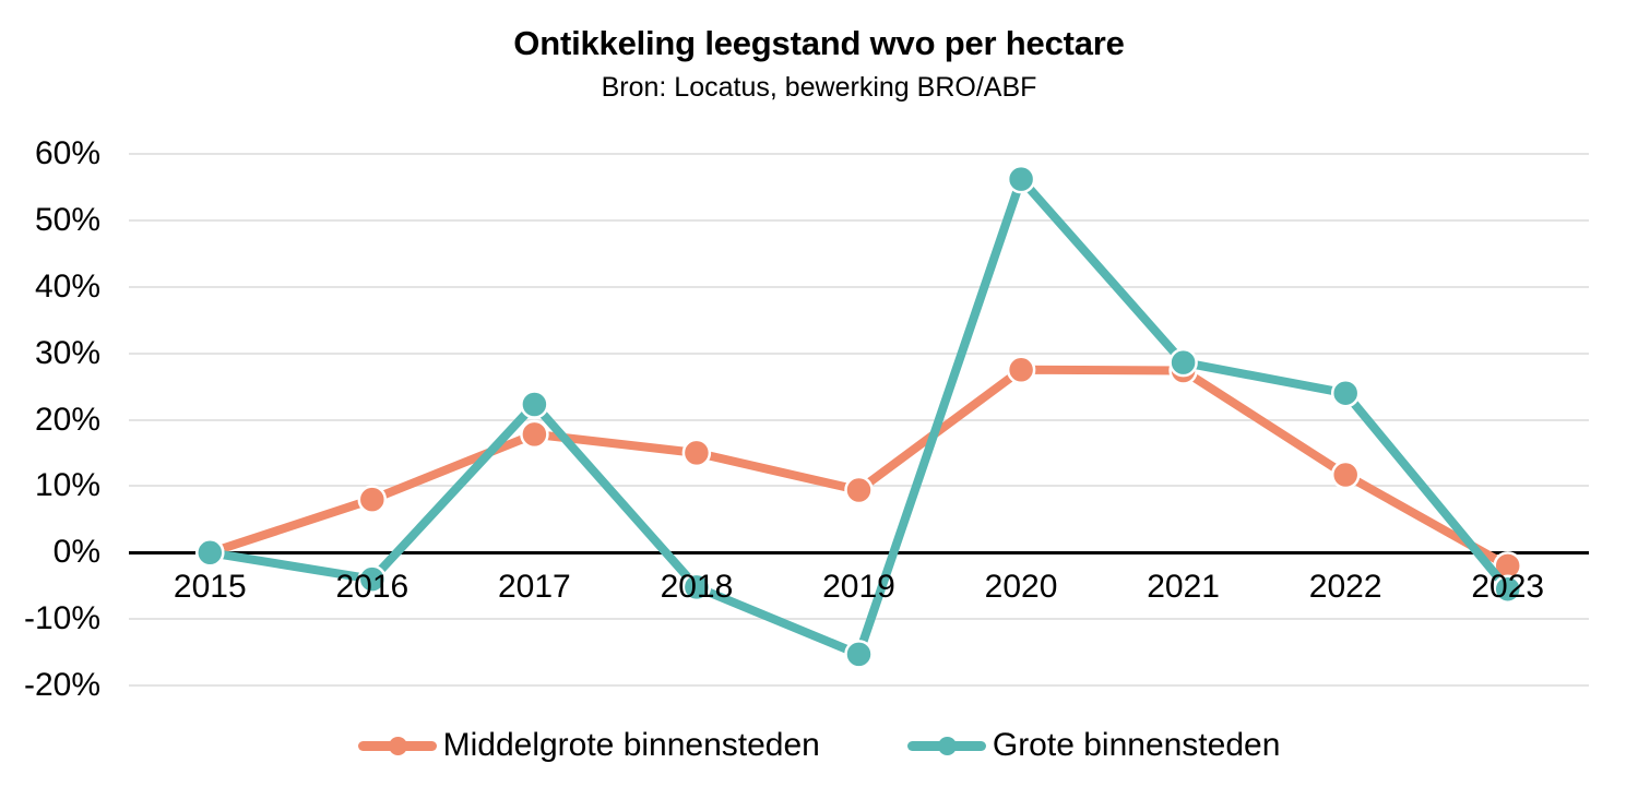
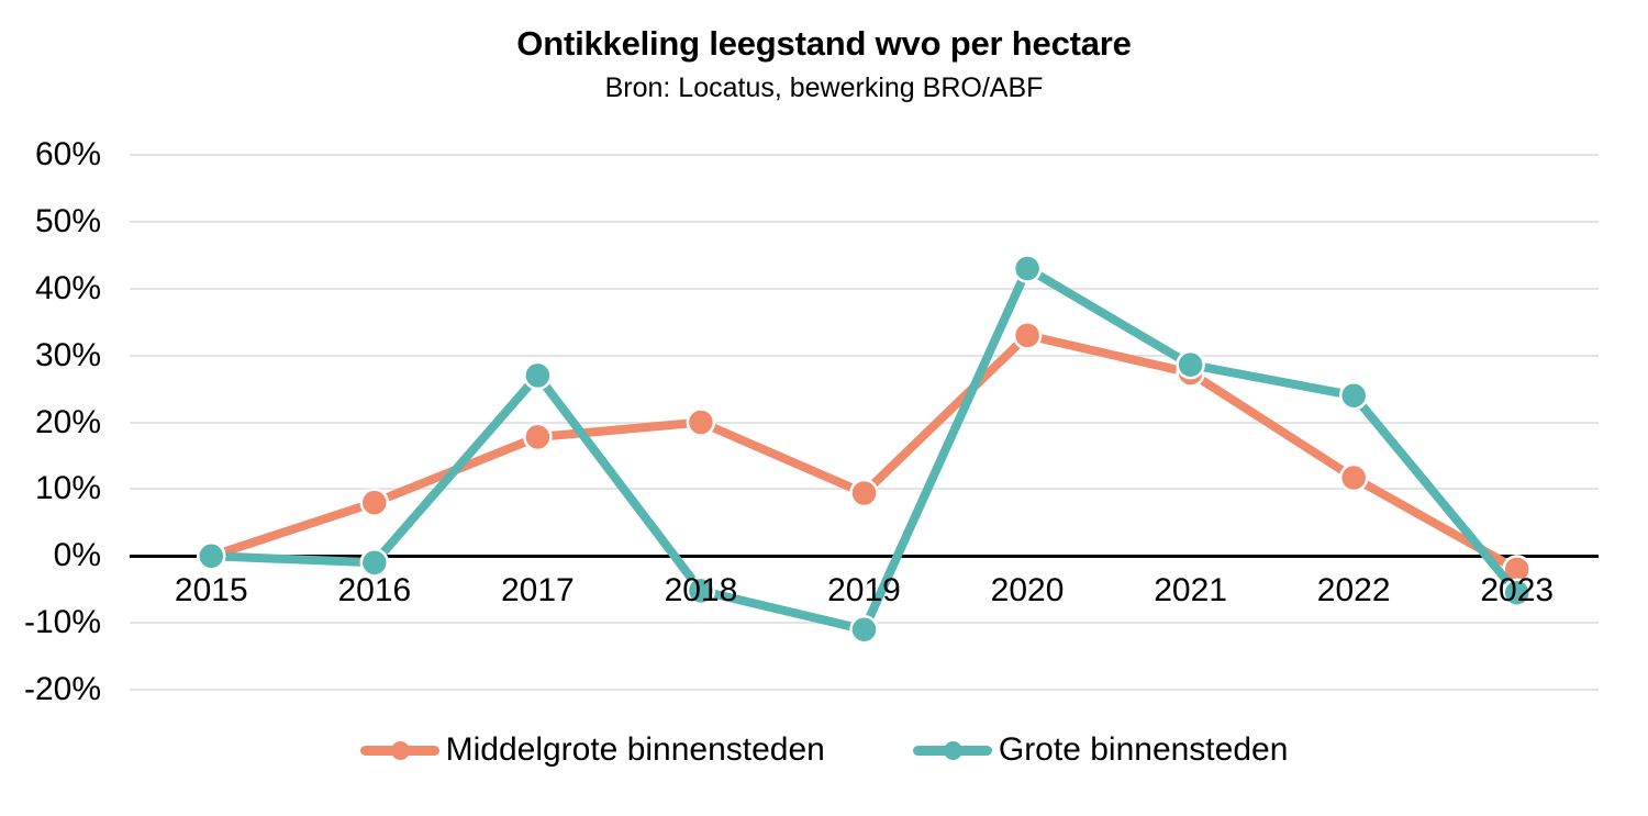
Grote binnensteden/2016: -4% -> -1%
Grote binnensteden/2017: 22% -> 27%
Middelgrote binnensteden/2018: 15% -> 20%
Grote binnensteden/2019: -15% -> -11%
Middelgrote binnensteden/2020: 28% -> 33%
Grote binnensteden/2020: 56% -> 43%
